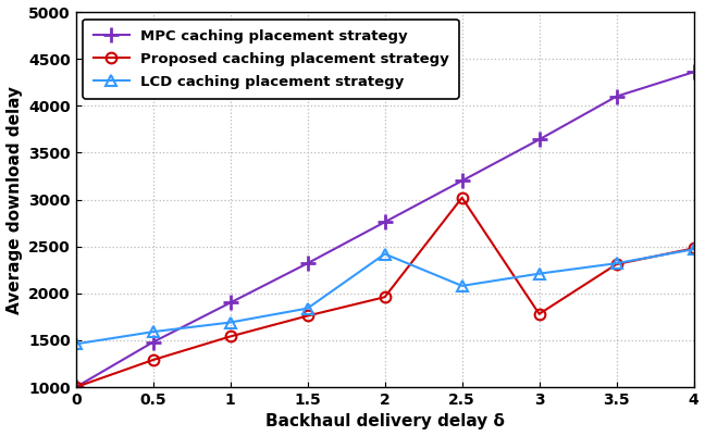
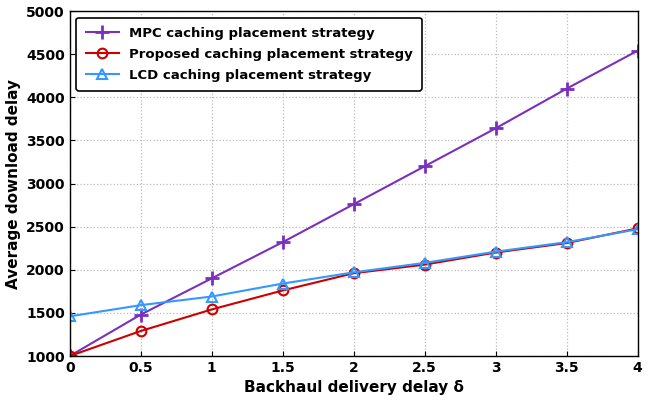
LCD caching placement strategy/2: 2420 -> 1970
Proposed caching placement strategy/2.5: 3020 -> 2060
Proposed caching placement strategy/3: 1780 -> 2200
MPC caching placement strategy/4: 4360 -> 4540
